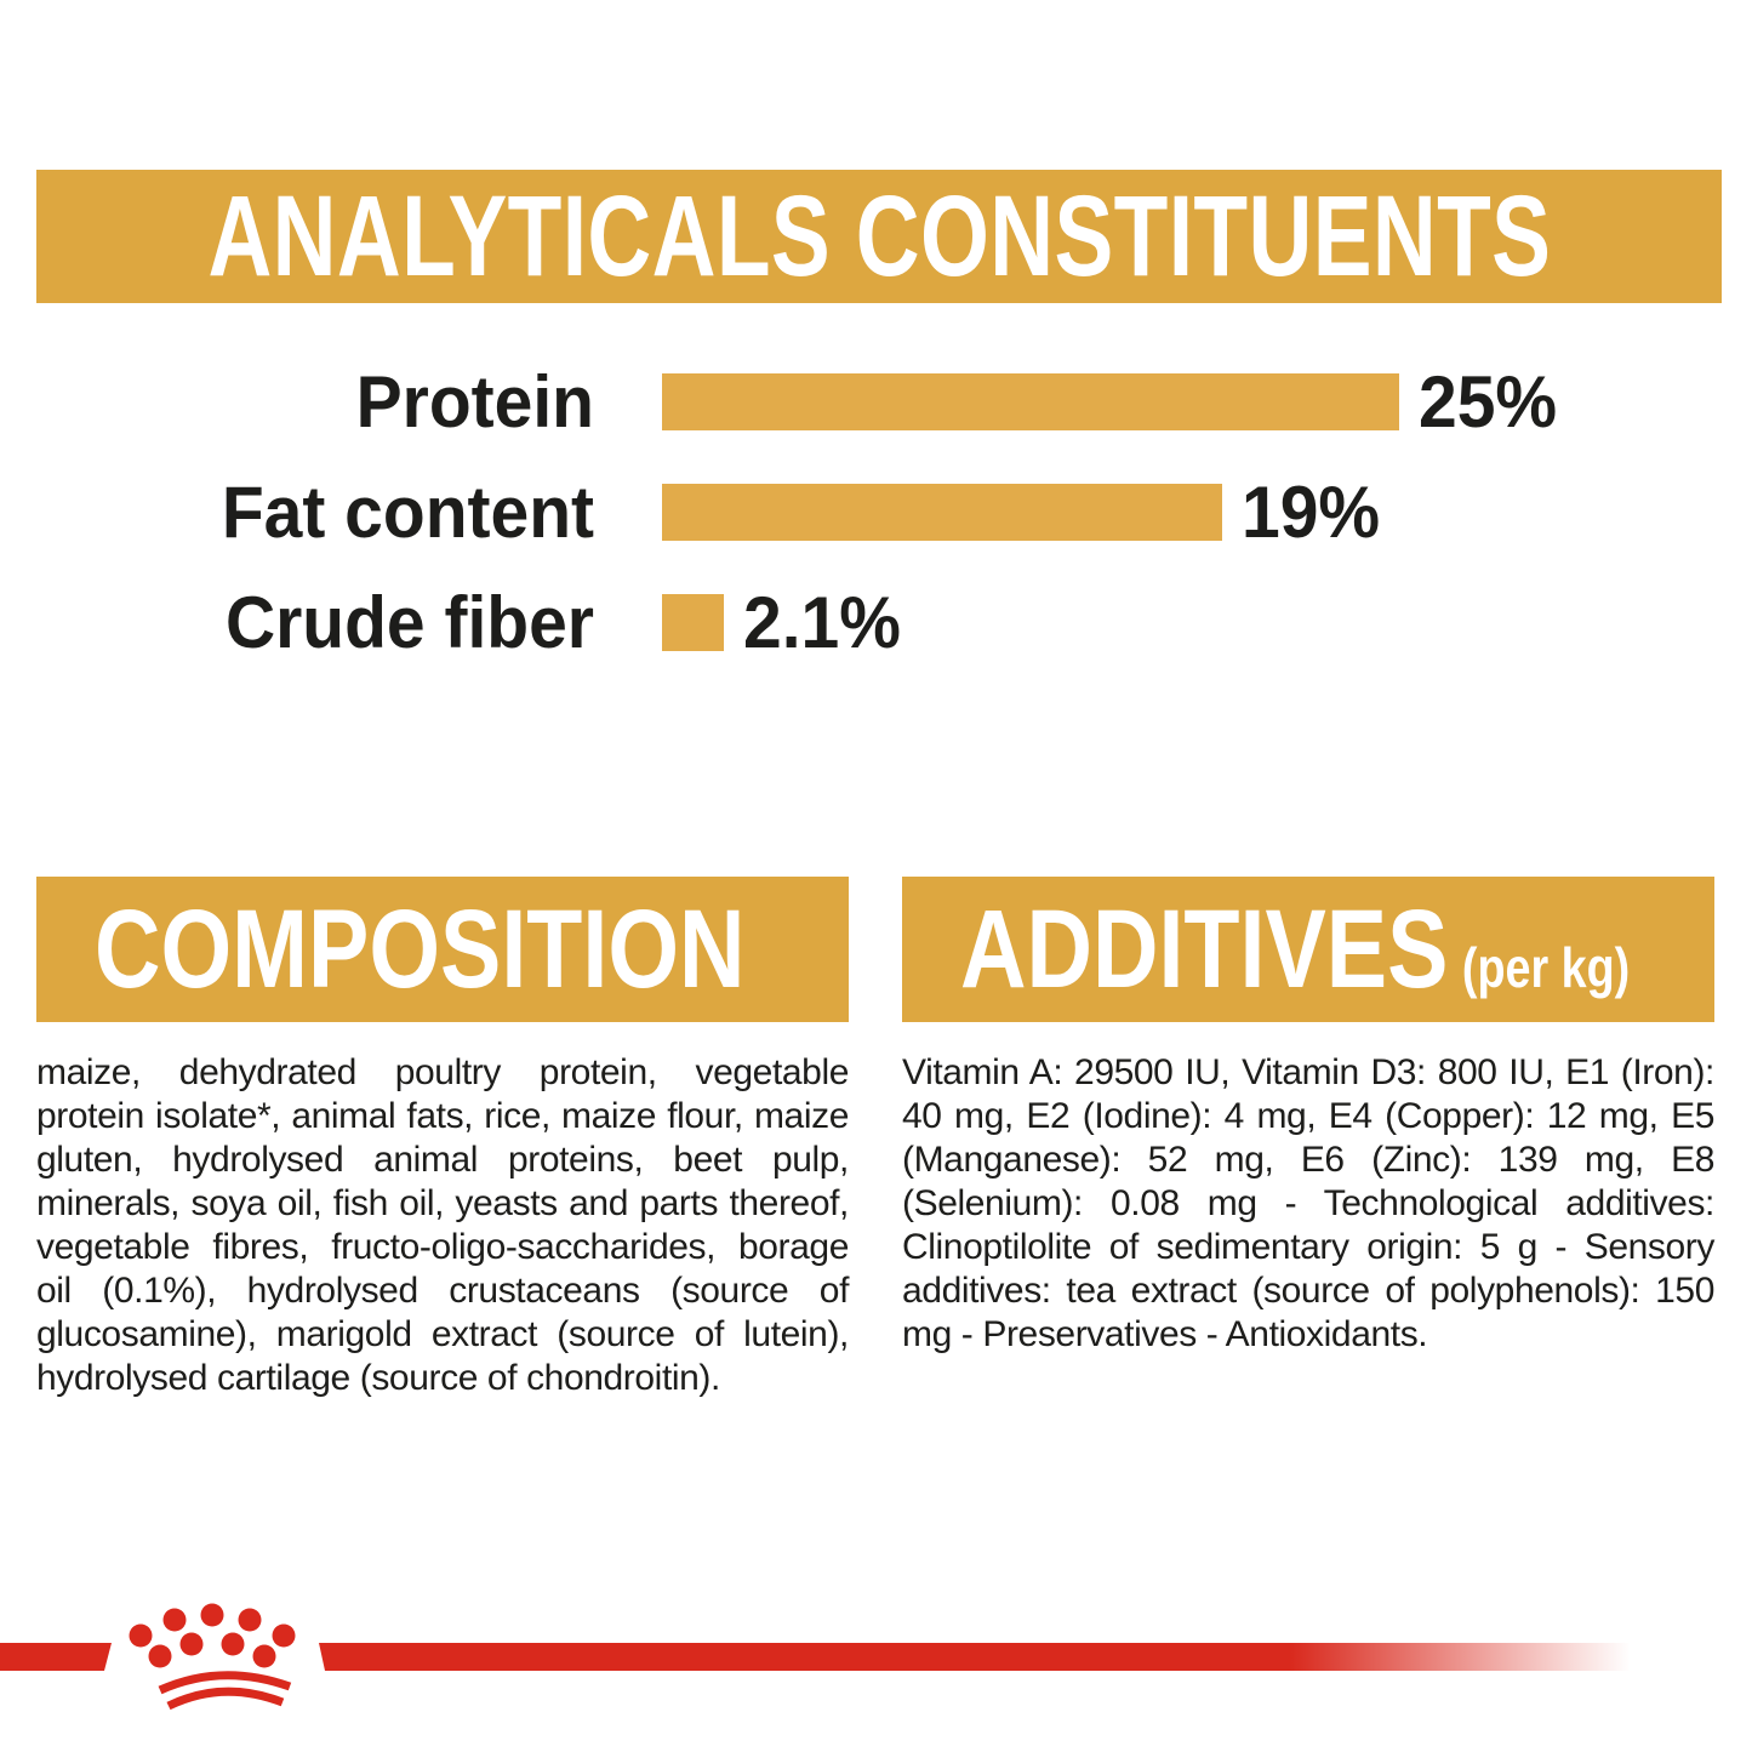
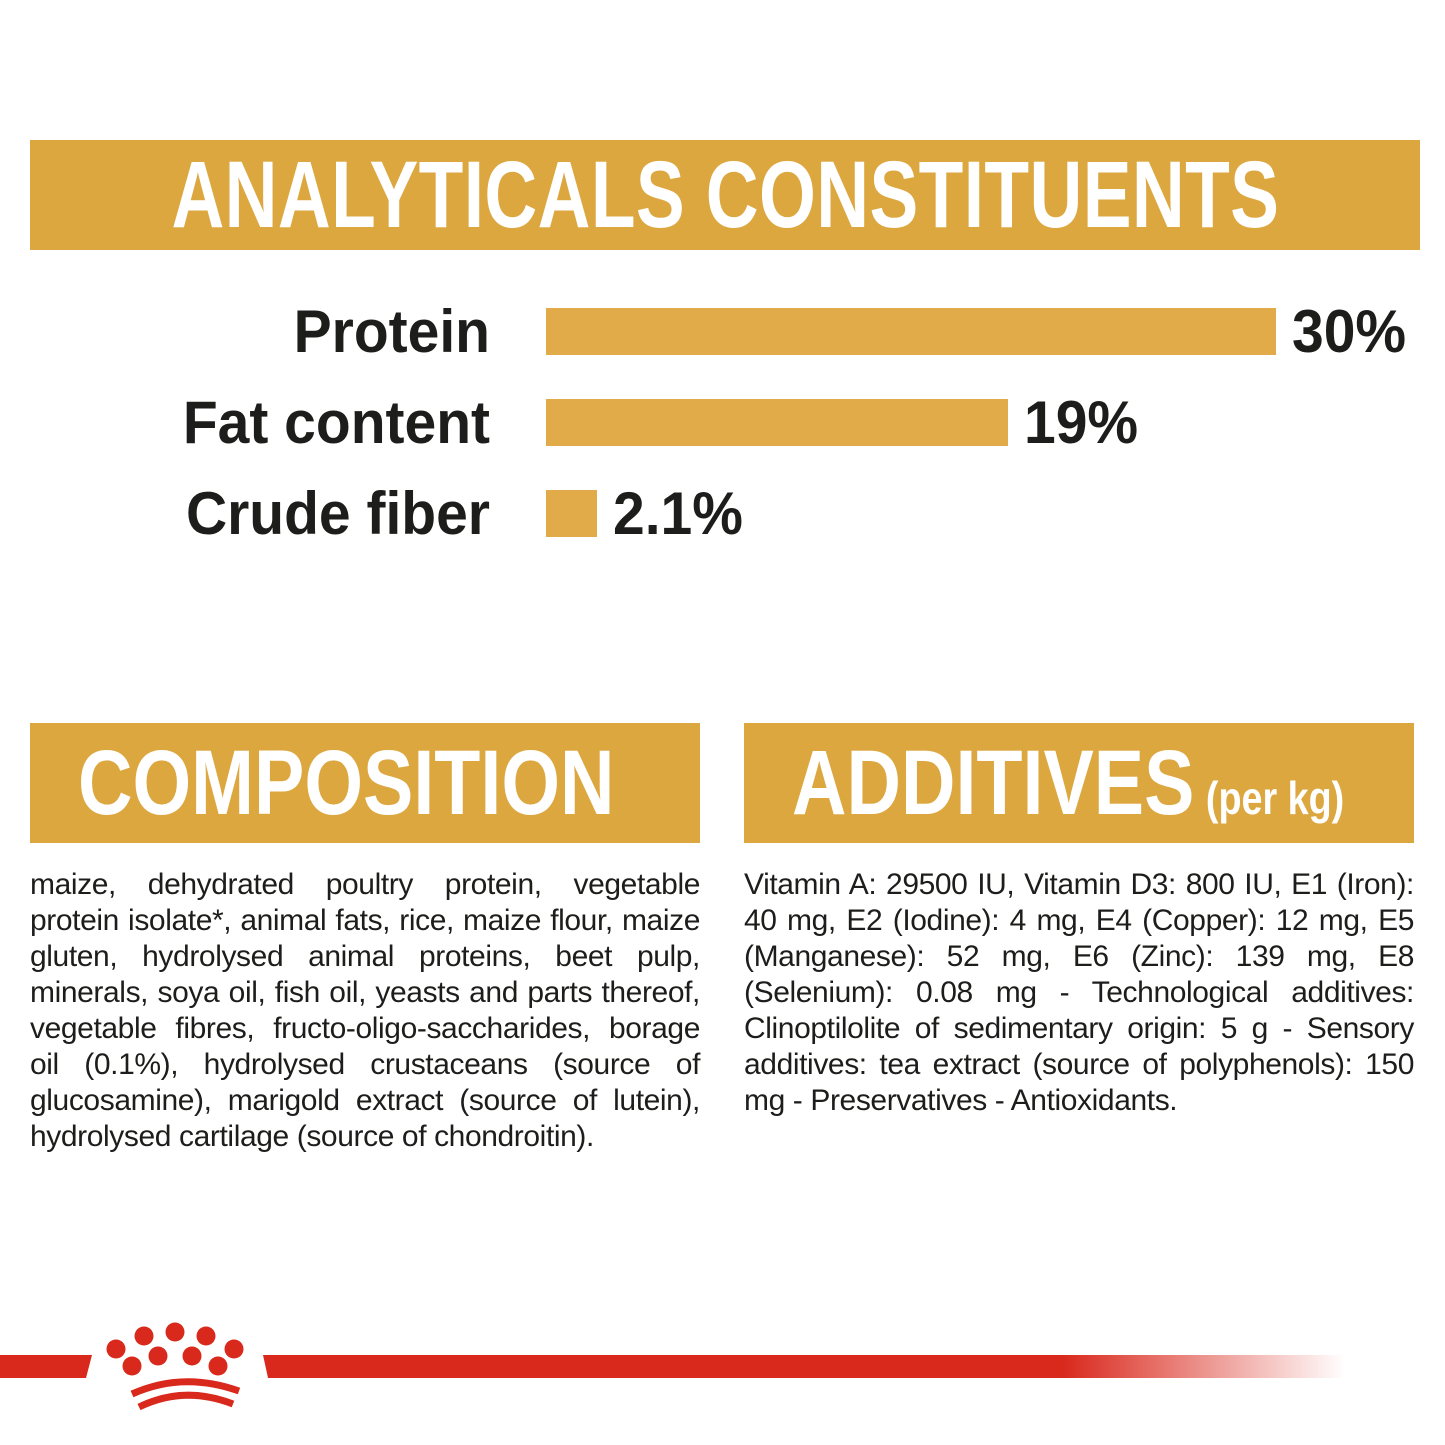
Protein: 25% -> 30%
